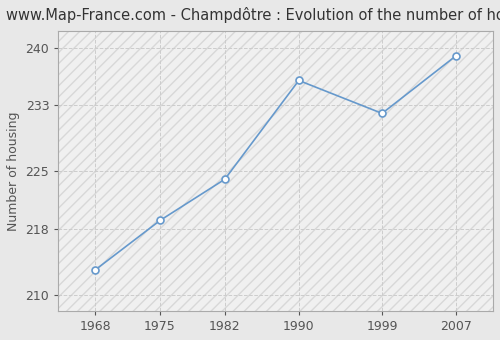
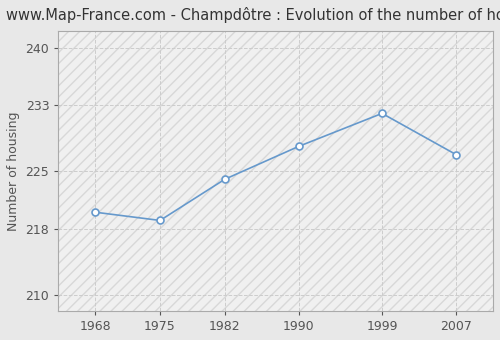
1968: 213 -> 220
1990: 236 -> 228
2007: 239 -> 227
